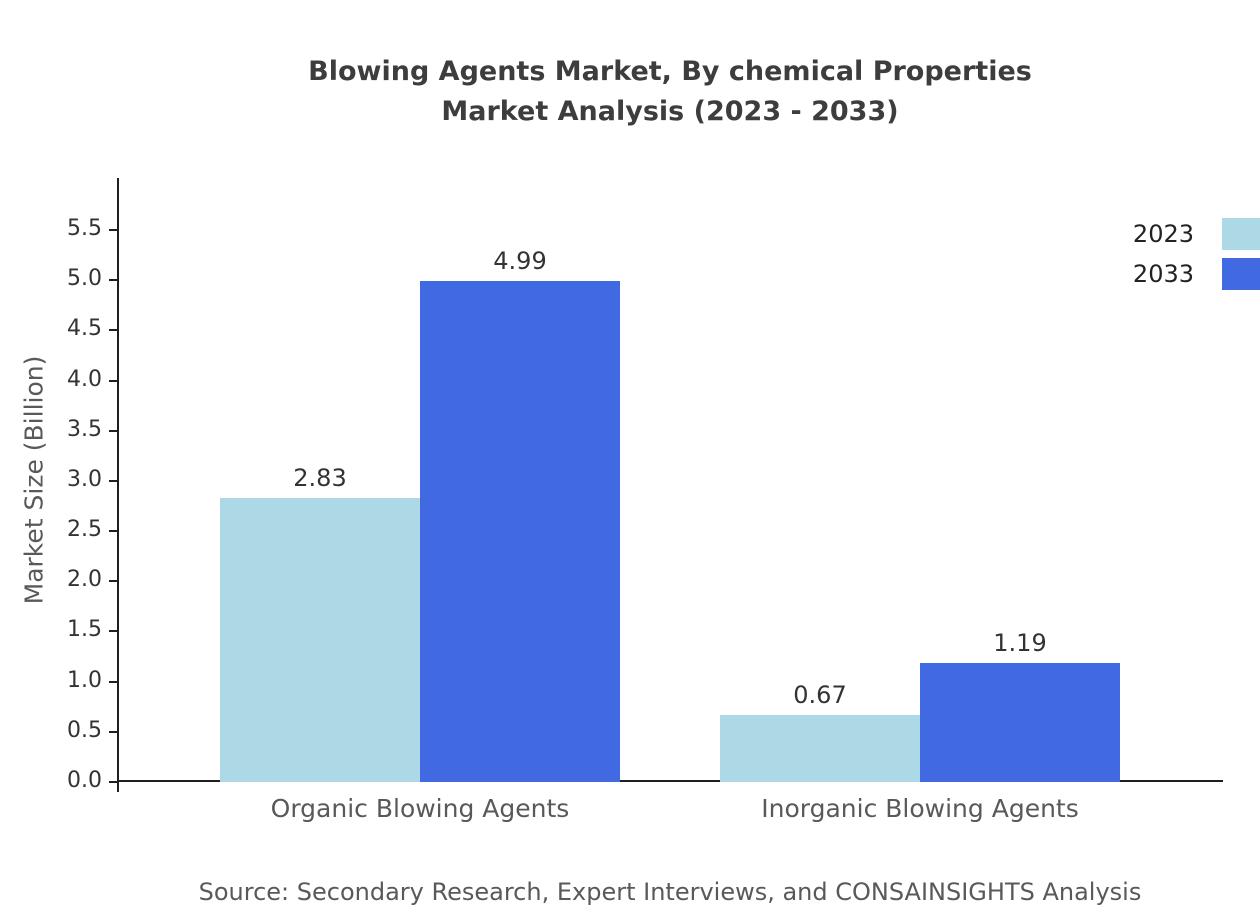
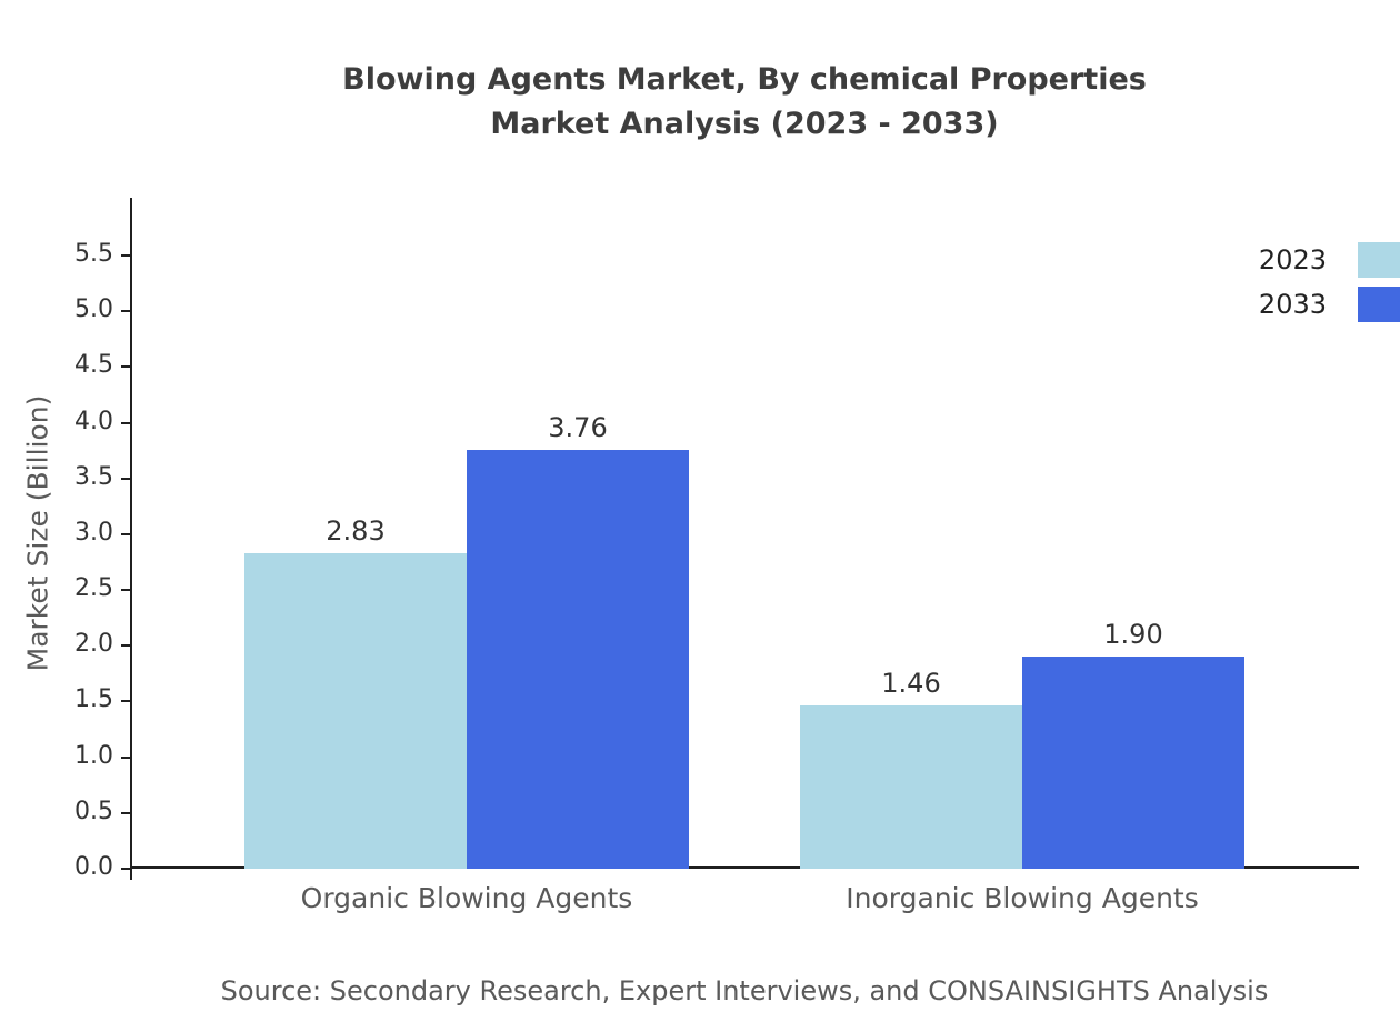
2033/Organic Blowing Agents: 4.99 -> 3.76
2023/Inorganic Blowing Agents: 0.67 -> 1.46
2033/Inorganic Blowing Agents: 1.19 -> 1.90
